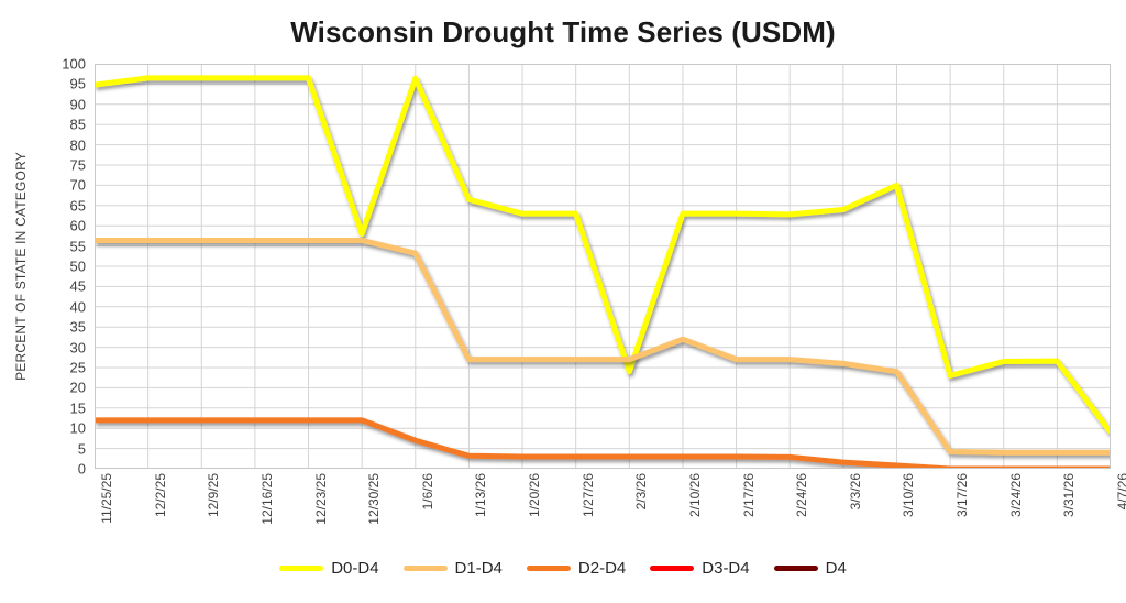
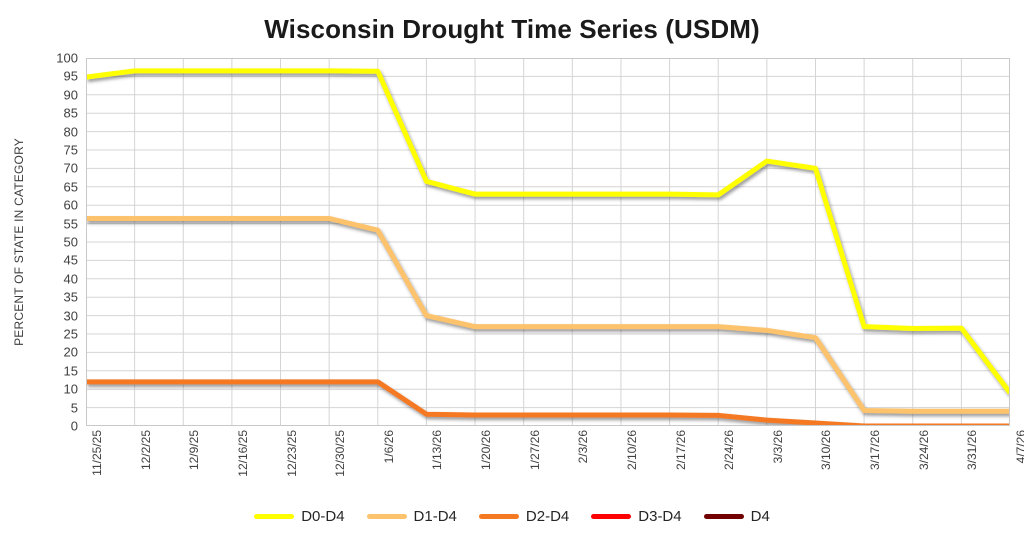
D0-D4/12/30/25: 58 -> 96
D2-D4/1/6/26: 7 -> 12
D1-D4/1/13/26: 27 -> 30
D0-D4/2/3/26: 24 -> 63
D1-D4/2/10/26: 32 -> 27
D0-D4/3/3/26: 64 -> 72
D0-D4/3/17/26: 23 -> 27
